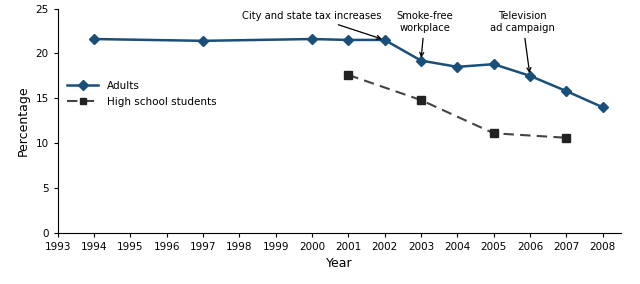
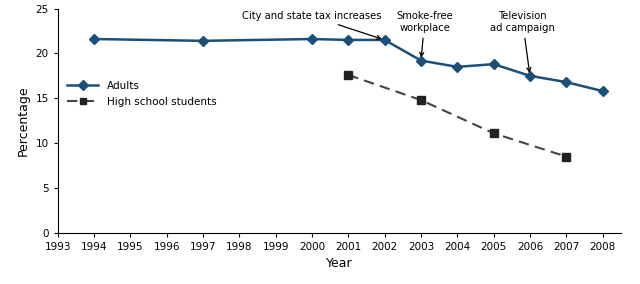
Adults/2007: 15.8 -> 16.8
High school students/2007: 10.6 -> 8.5
Adults/2008: 14.0 -> 15.8
